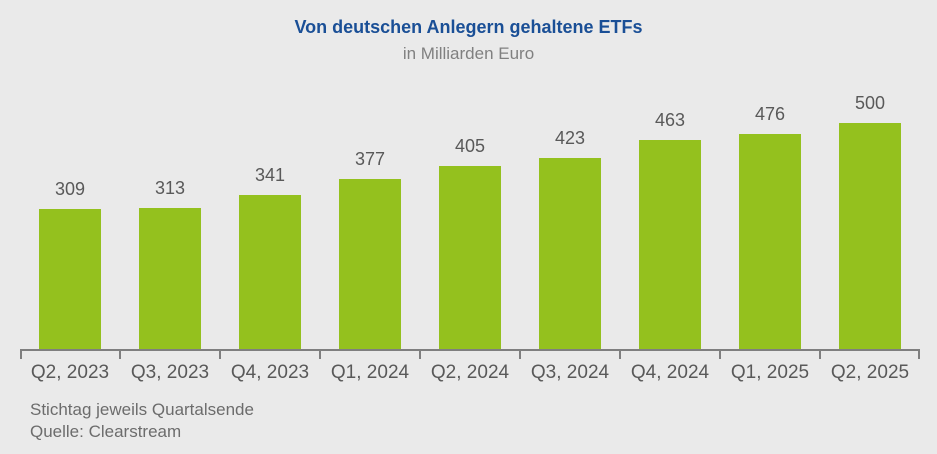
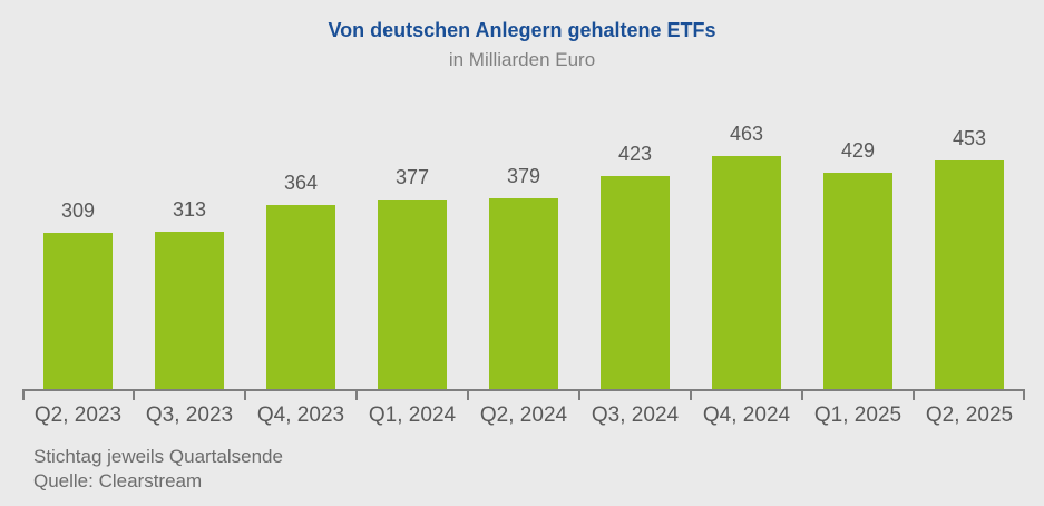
Q4, 2023: 341 -> 364
Q2, 2024: 405 -> 379
Q1, 2025: 476 -> 429
Q2, 2025: 500 -> 453
